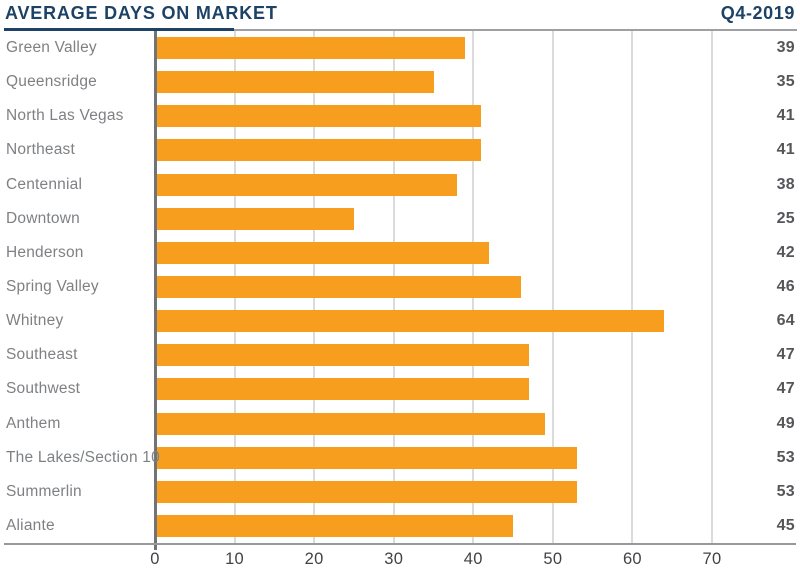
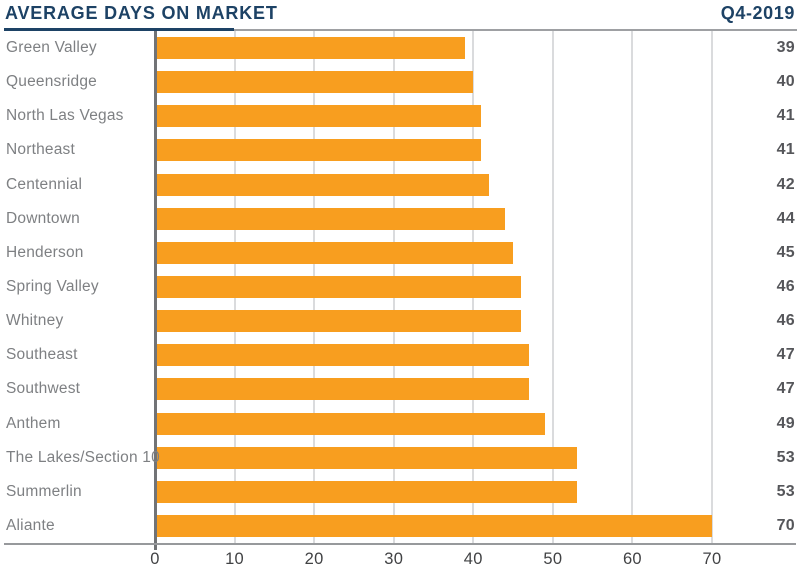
Queensridge: 35 -> 40
Centennial: 38 -> 42
Downtown: 25 -> 44
Henderson: 42 -> 45
Whitney: 64 -> 46
Aliante: 45 -> 70
